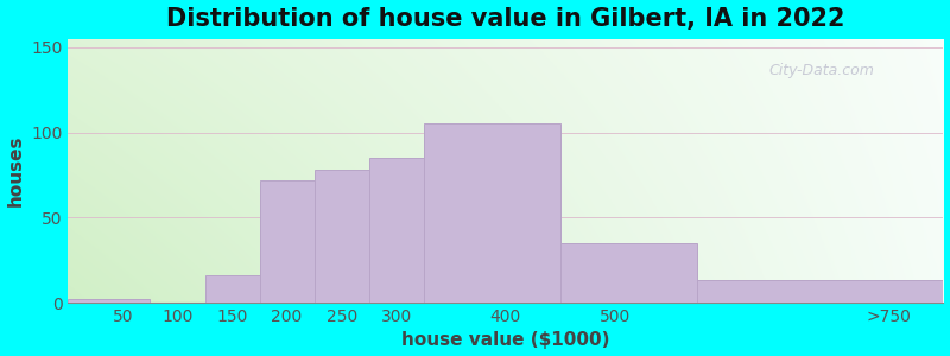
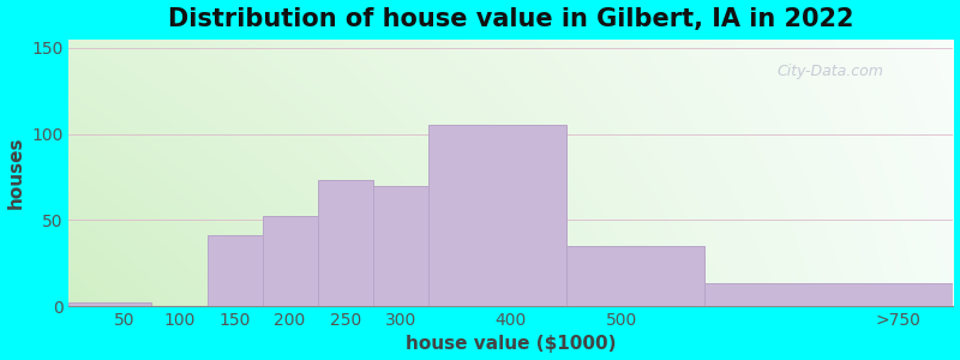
150: 16 -> 41
200: 72 -> 52
250: 78 -> 73
300: 85 -> 70
